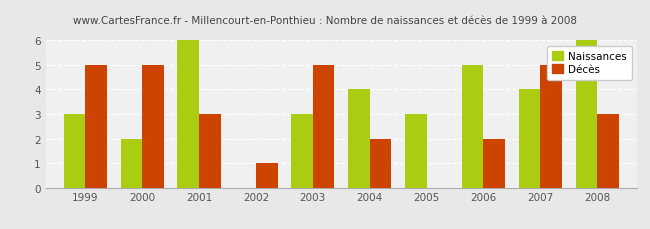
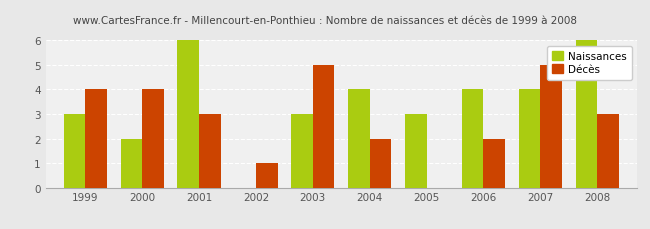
Décès/1999: 5 -> 4
Décès/2000: 5 -> 4
Naissances/2006: 5 -> 4
